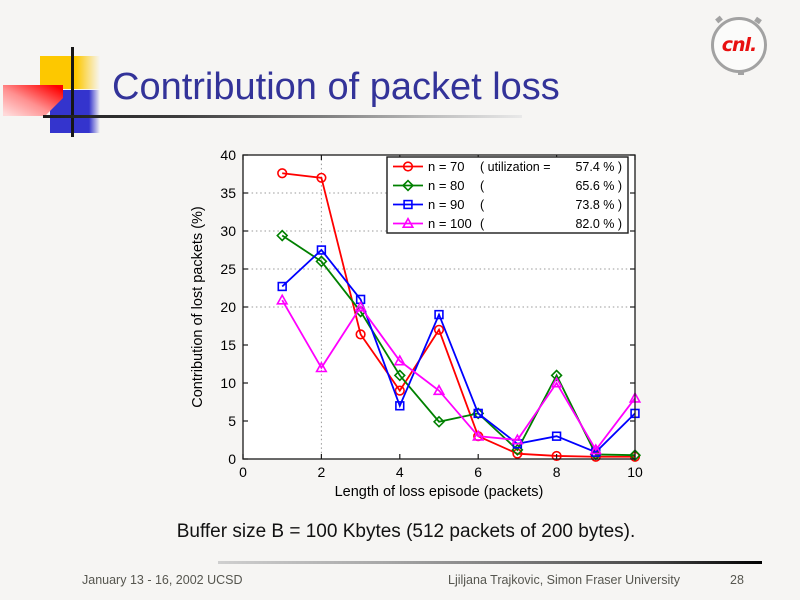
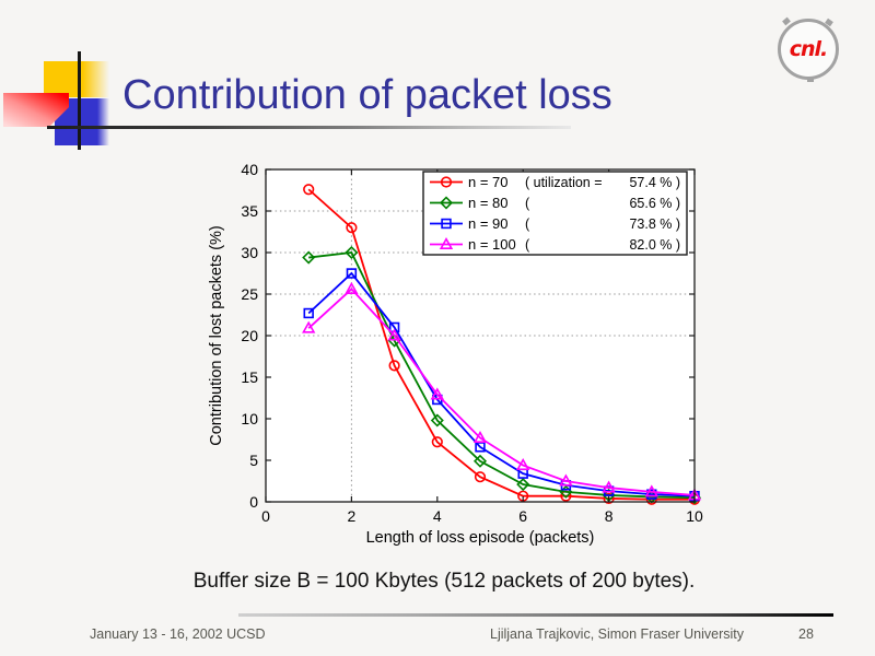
n = 70/2: 37 -> 33
n = 80/2: 26 -> 30
n = 100/2: 12 -> 26
n = 70/4: 9 -> 7
n = 80/4: 11 -> 10
n = 90/4: 7 -> 12
n = 70/5: 17 -> 3
n = 90/5: 19 -> 7
n = 100/5: 9 -> 8
n = 70/6: 3 -> 1
n = 80/6: 6 -> 2
n = 90/6: 6 -> 3
n = 100/6: 3 -> 4
n = 80/8: 11 -> 1
n = 90/8: 3 -> 1
n = 100/8: 10 -> 2
n = 90/10: 6 -> 1
n = 100/10: 8 -> 1
